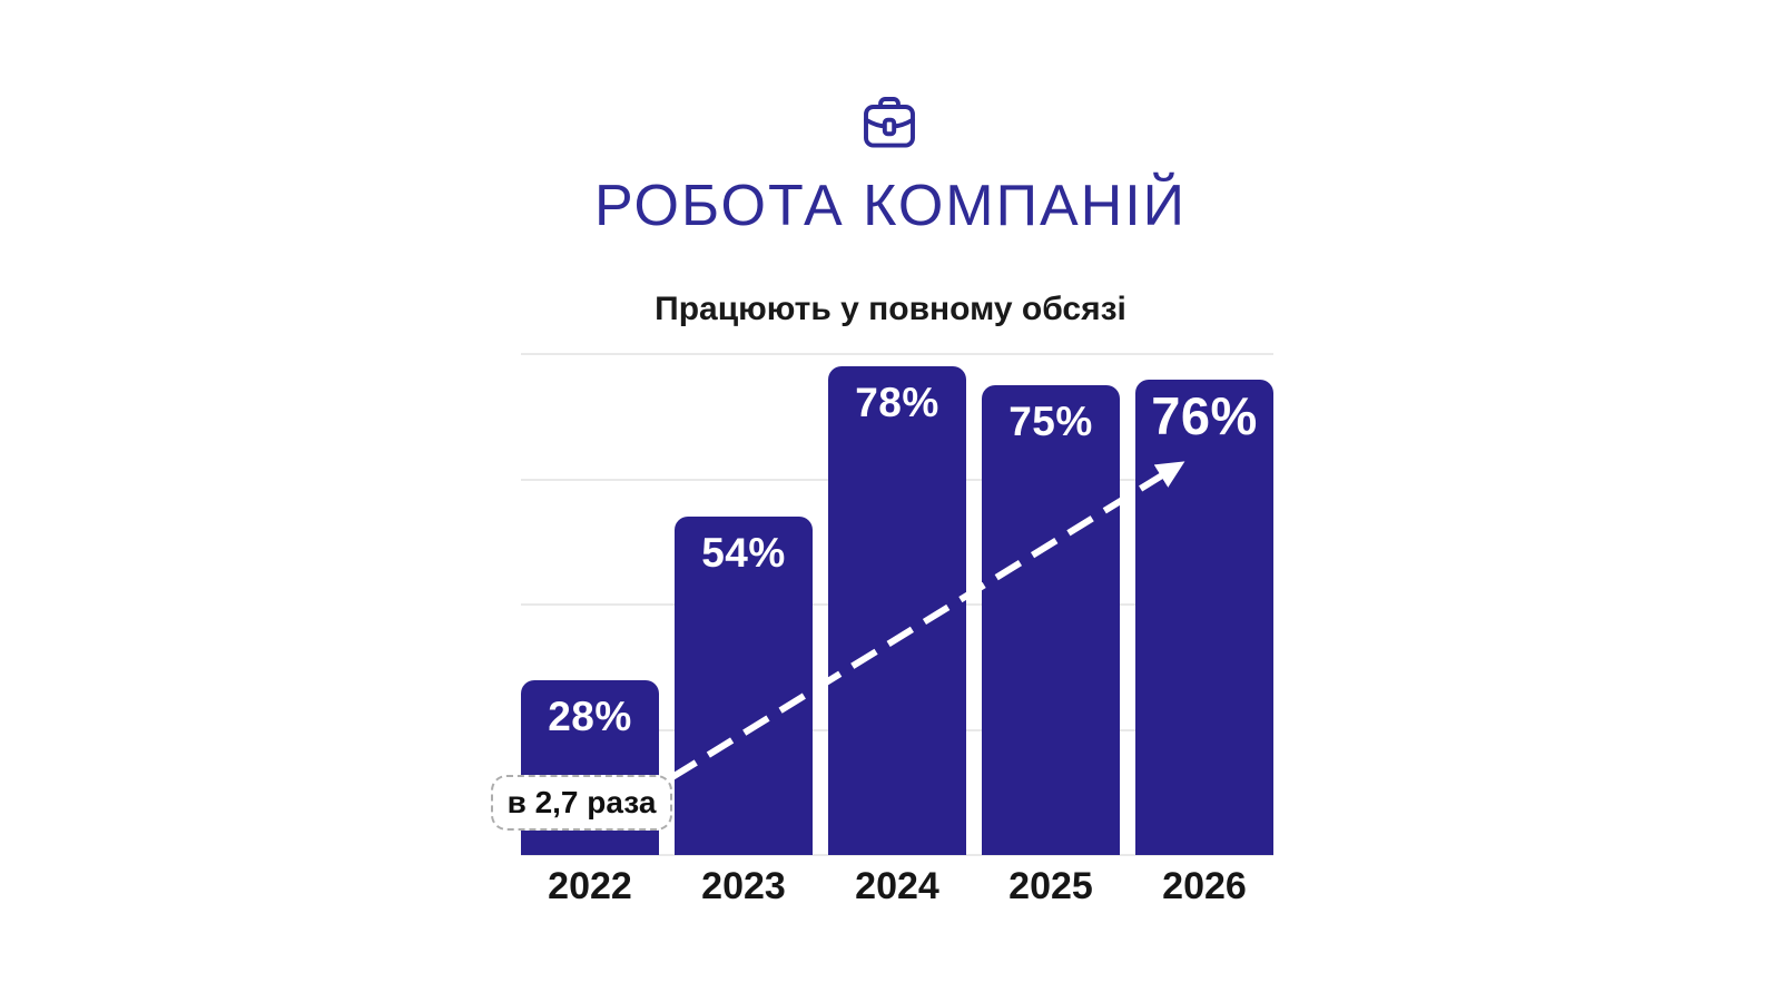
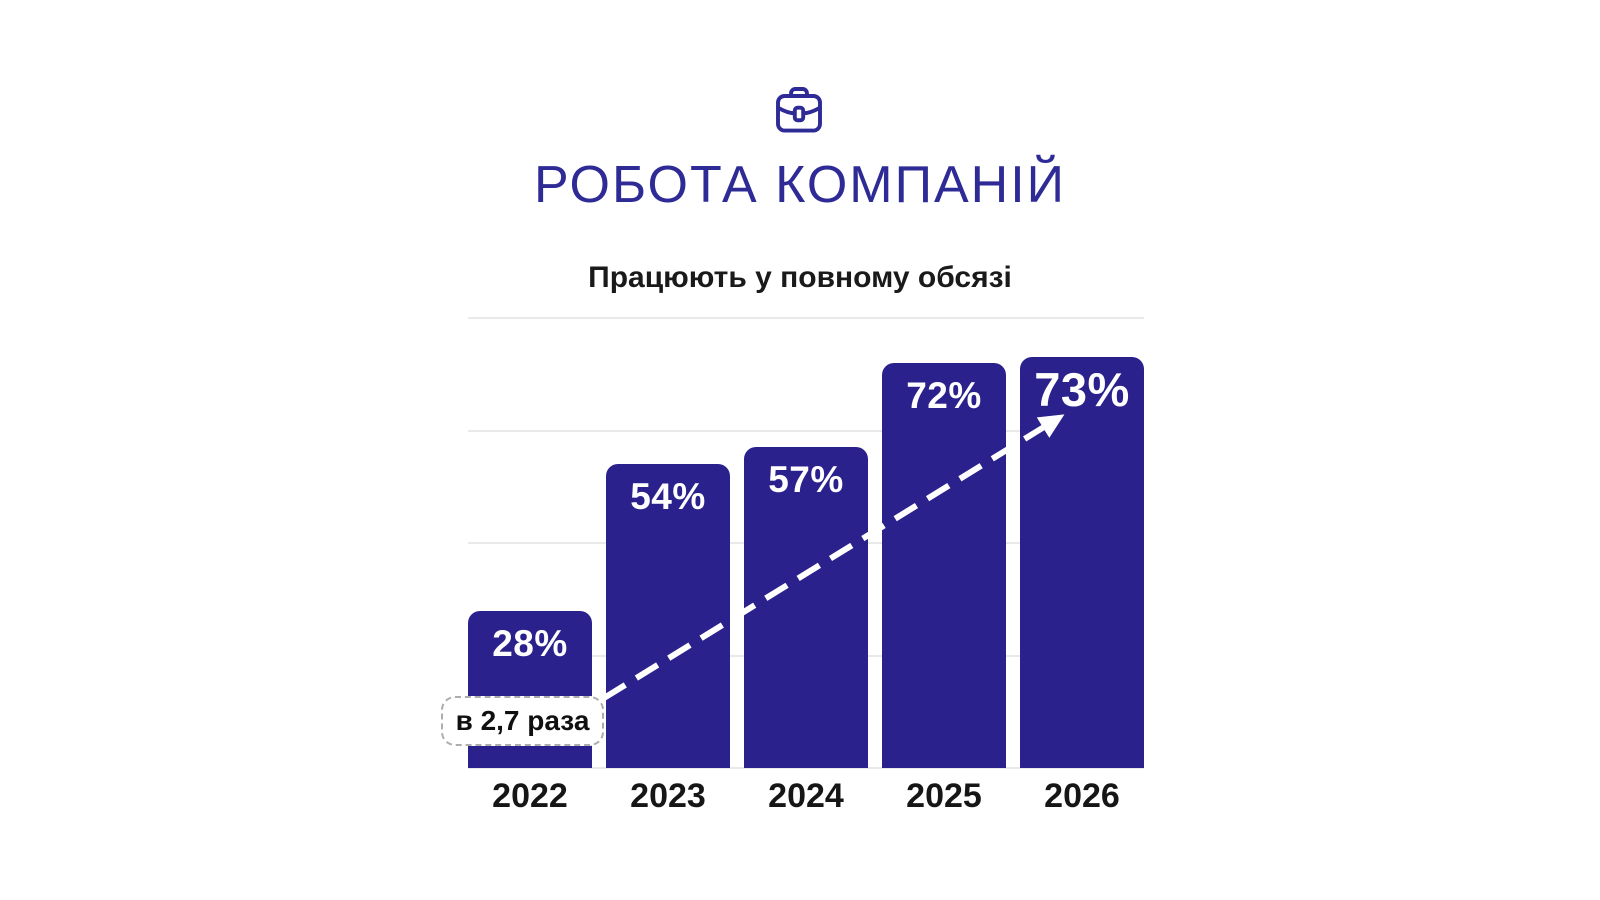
2024: 78% -> 57%
2025: 75% -> 72%
2026: 76% -> 73%
